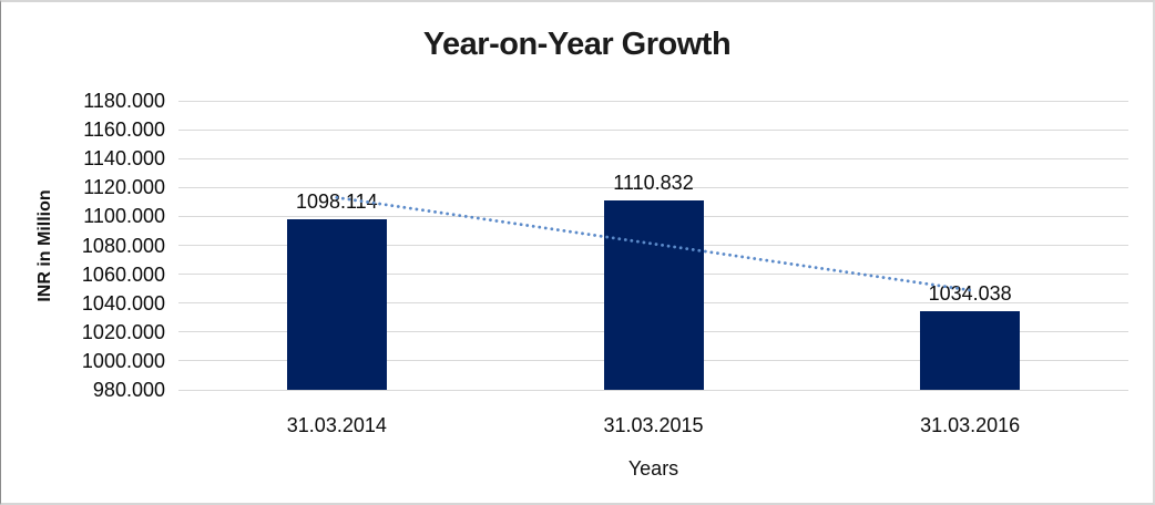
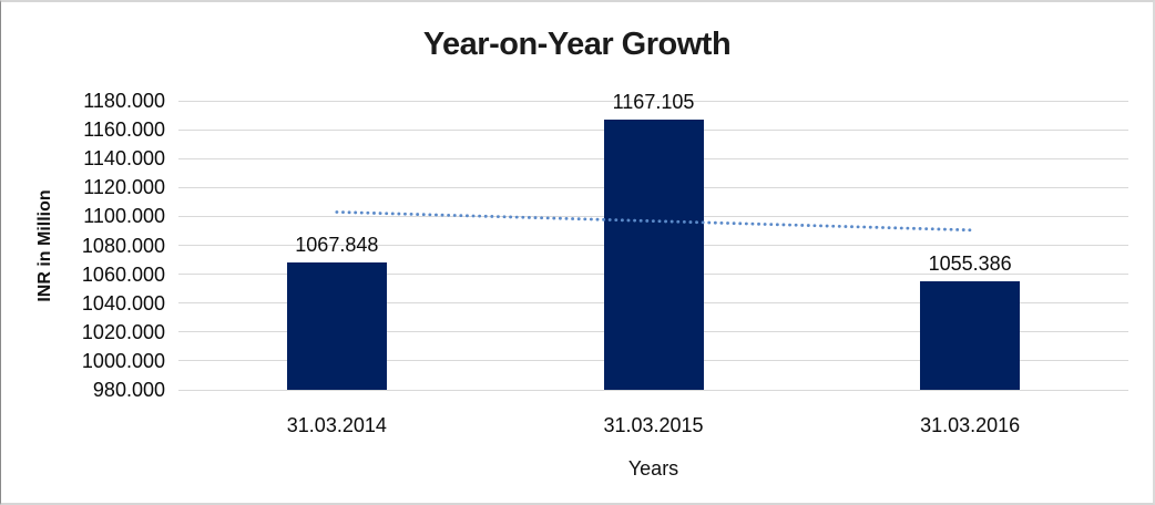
31.03.2014: 1098.114 -> 1067.848
31.03.2015: 1110.832 -> 1167.105
31.03.2016: 1034.038 -> 1055.386
